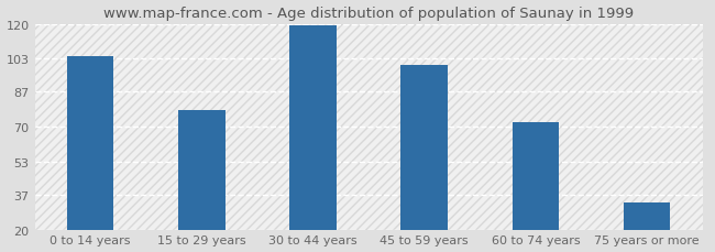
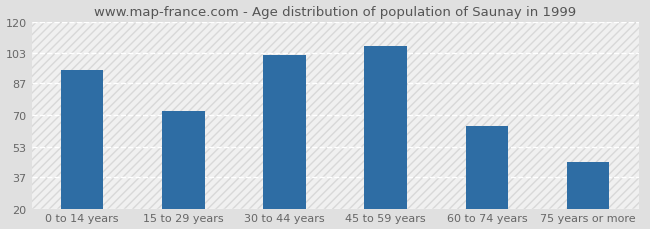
0 to 14 years: 104 -> 94
15 to 29 years: 78 -> 72
30 to 44 years: 119 -> 102
45 to 59 years: 100 -> 107
60 to 74 years: 72 -> 64
75 years or more: 33 -> 45
